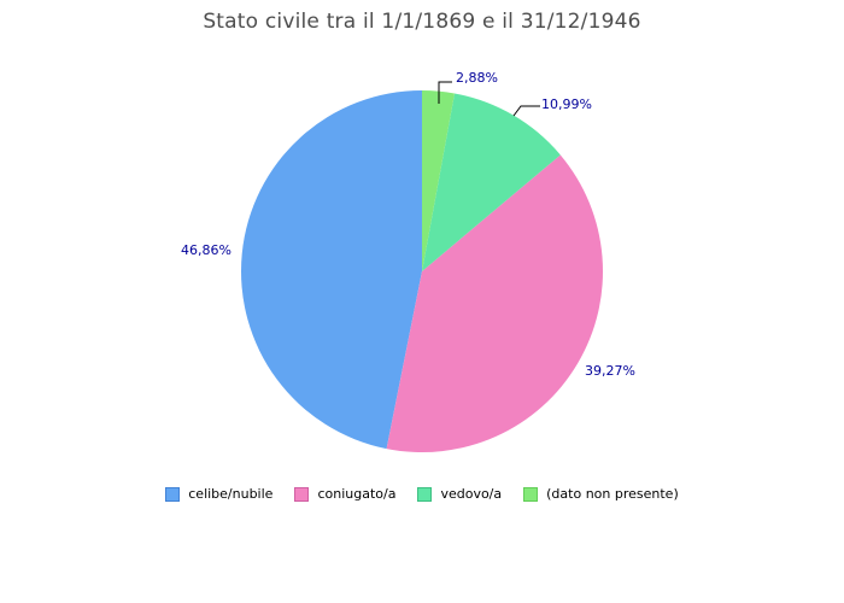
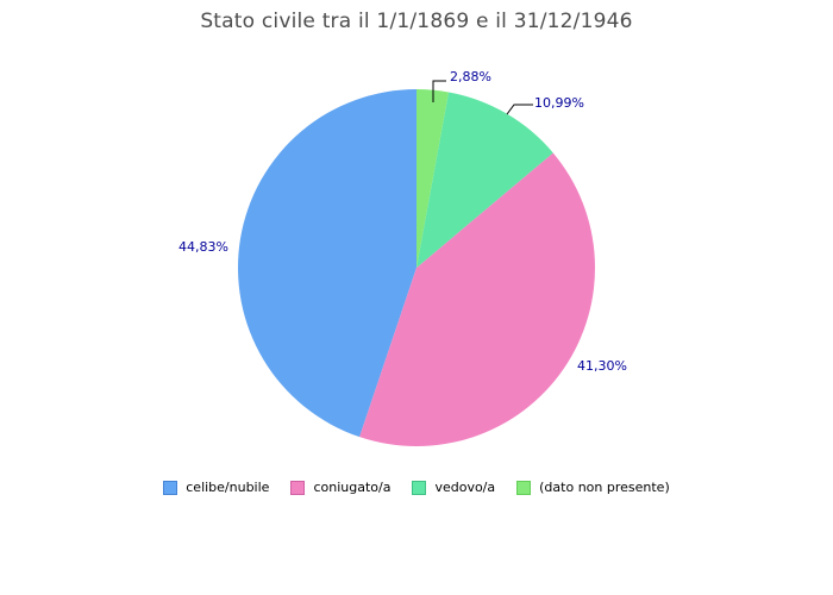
celibe/nubile: 46,86% -> 44,83%
coniugato/a: 39,27% -> 41,30%
